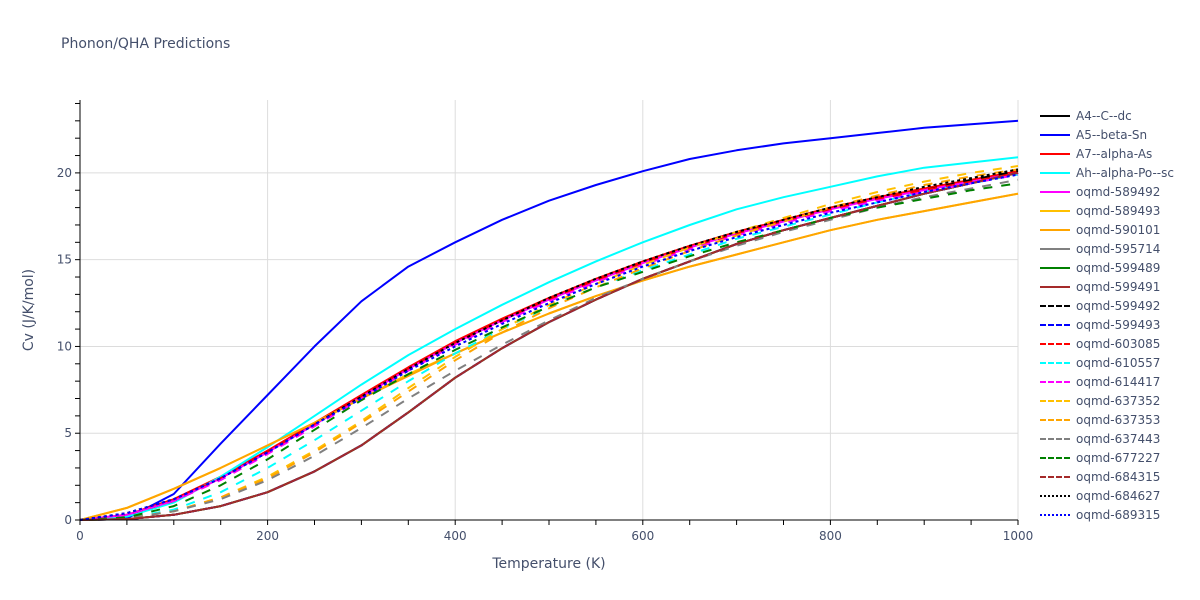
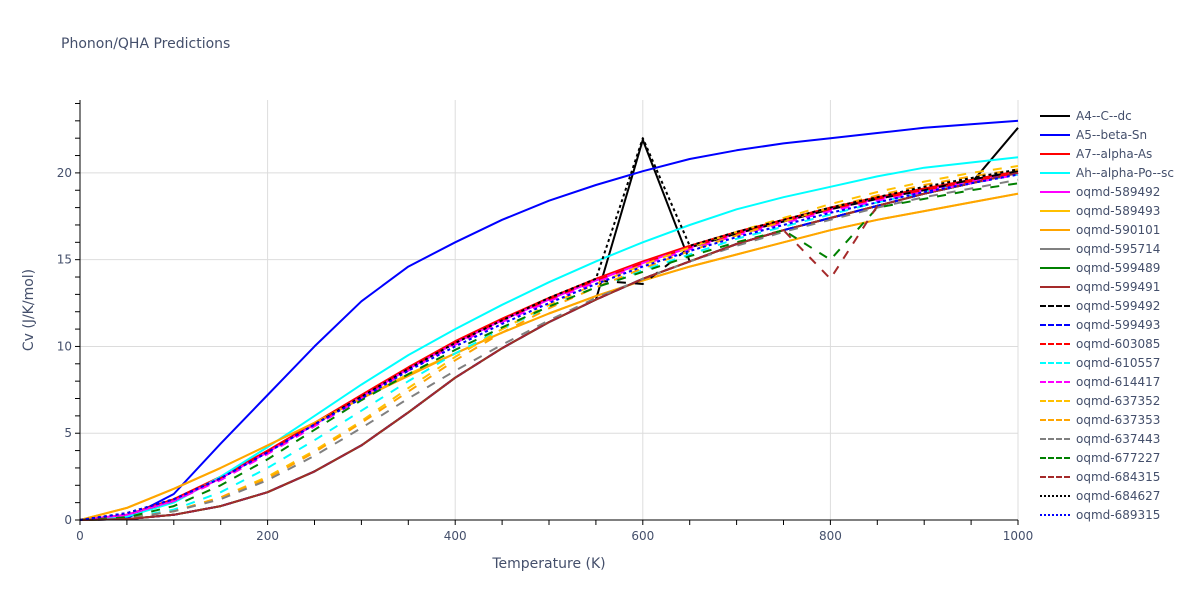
A4--C--dc/600: 13.9 -> 21.9
oqmd-599492/600: 14.8 -> 13.6
oqmd-684627/600: 14.9 -> 22.0
oqmd-677227/800: 17.4 -> 15.0
oqmd-684315/800: 17.4 -> 13.9
A4--C--dc/1000: 20.0 -> 22.6
